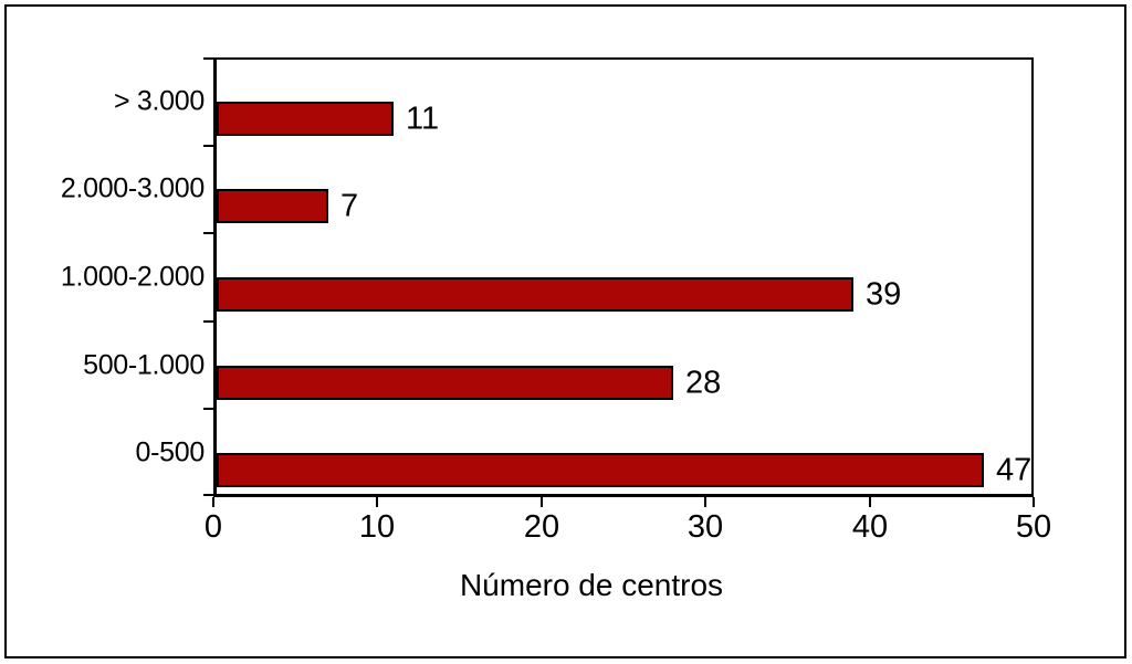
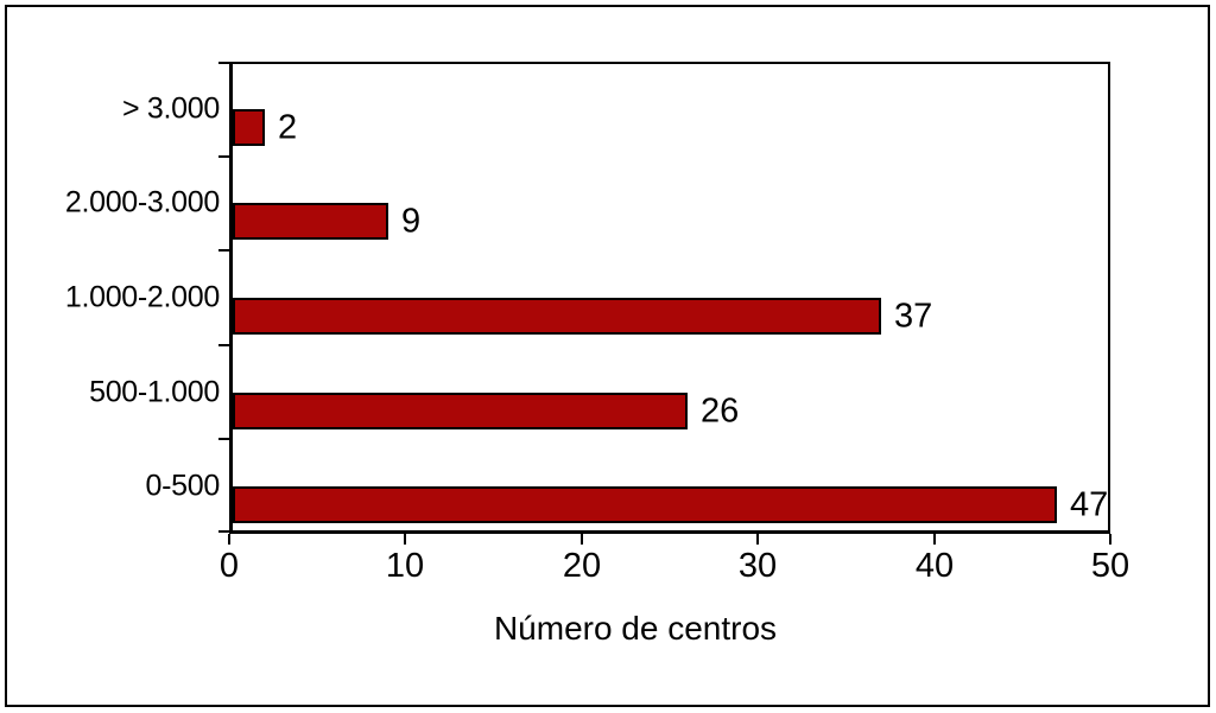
> 3.000: 11 -> 2
2.000-3.000: 7 -> 9
1.000-2.000: 39 -> 37
500-1.000: 28 -> 26
